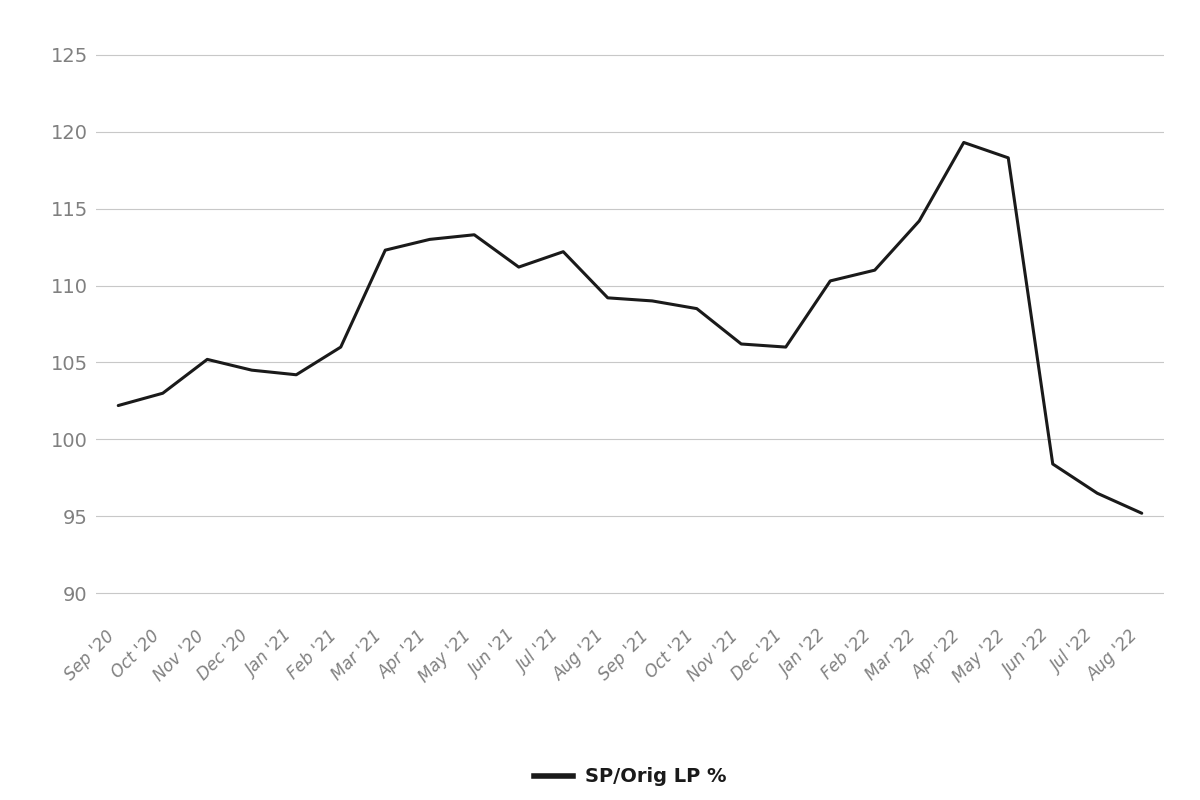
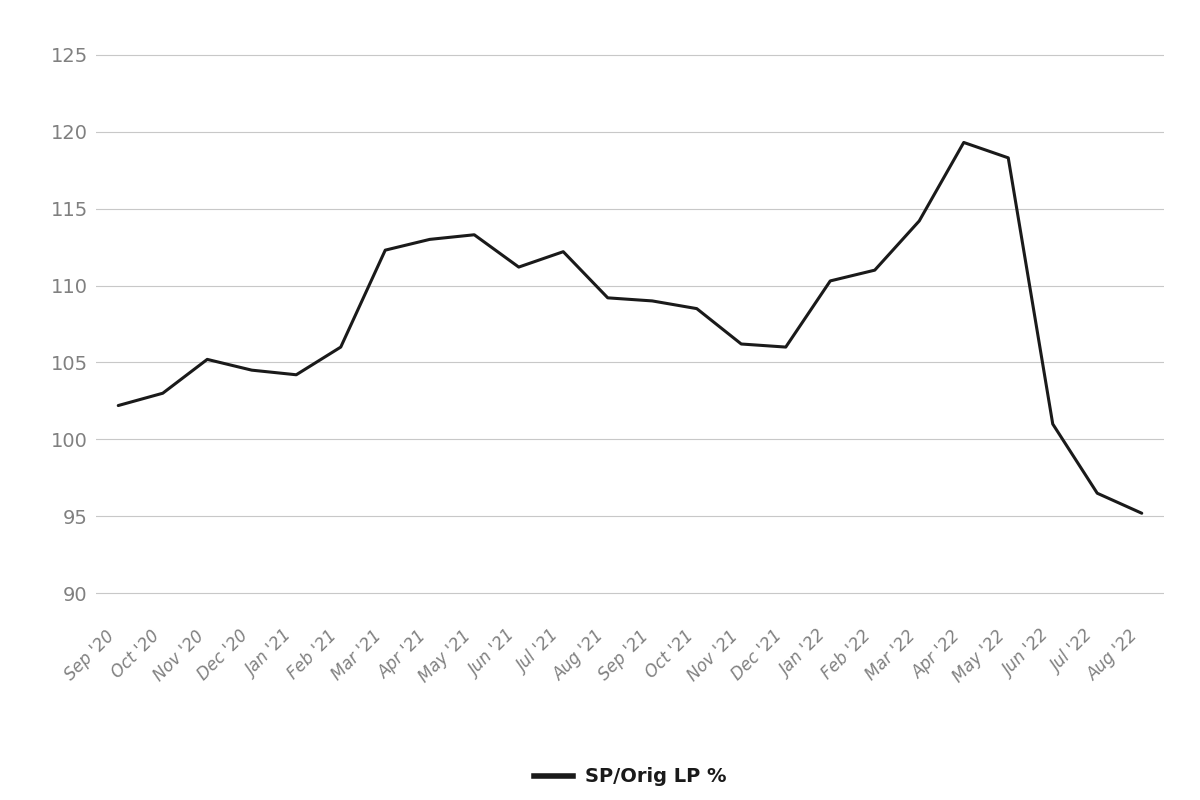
Jun '22: 98.4 -> 101.0
